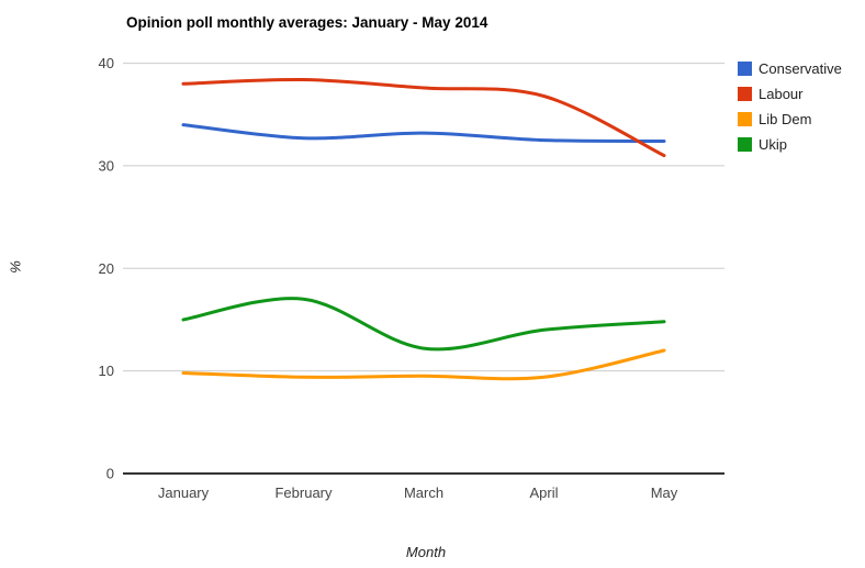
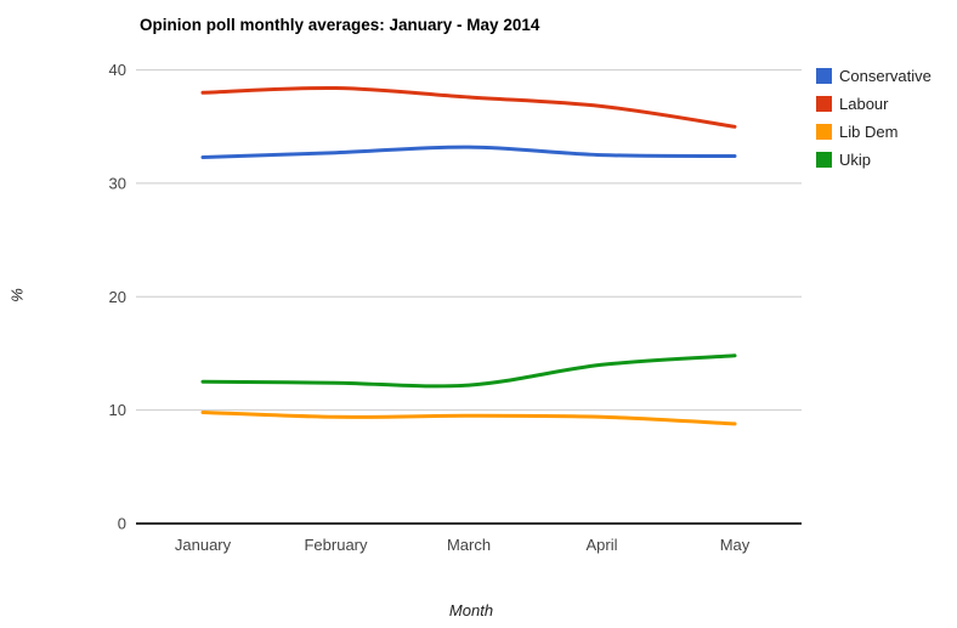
Conservative/January: 34 -> 32
Ukip/January: 15 -> 12
Ukip/February: 17 -> 12
Labour/May: 31 -> 35
Lib Dem/May: 12 -> 9
